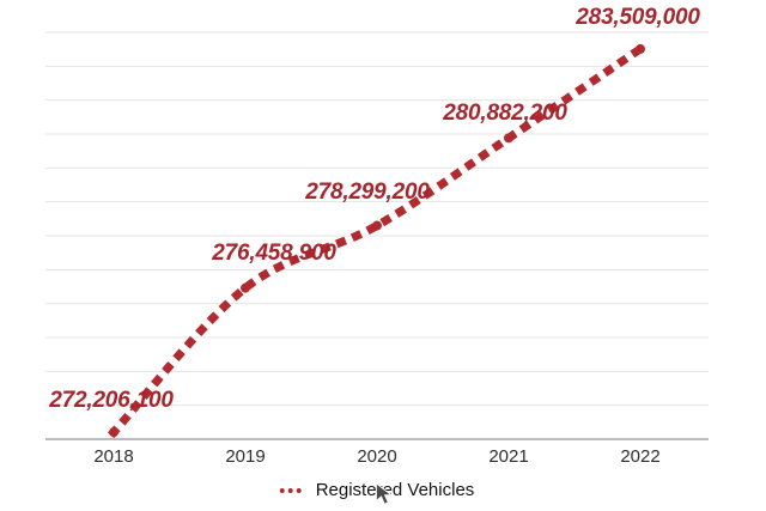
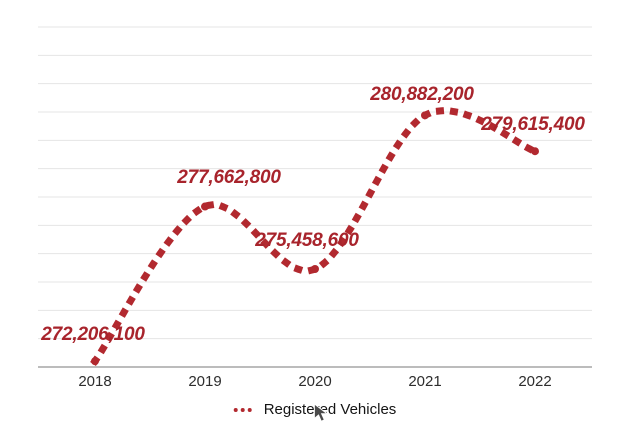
2019: 276,458,900 -> 277,662,800
2020: 278,299,200 -> 275,458,600
2022: 283,509,000 -> 279,615,400
